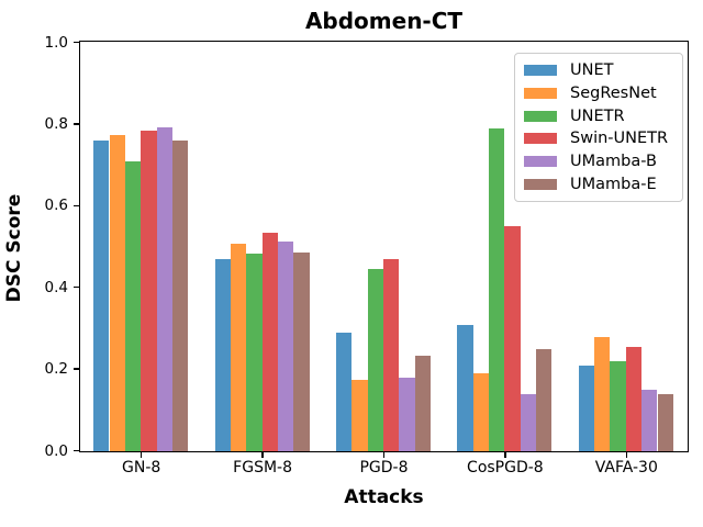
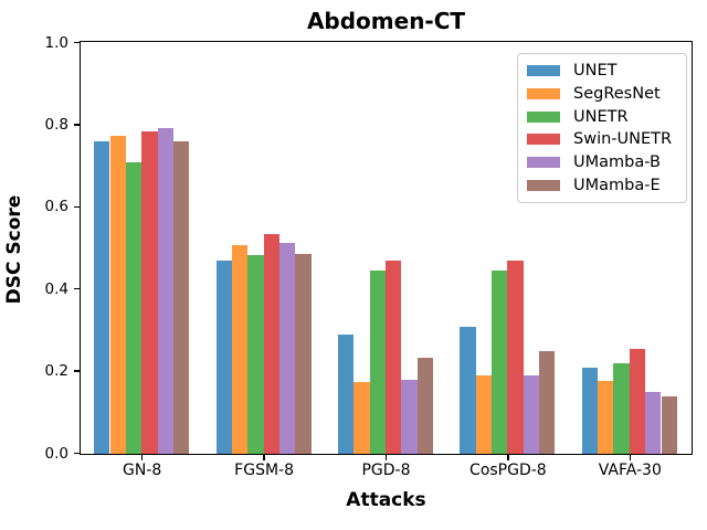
UNETR/CosPGD-8: 0.79 -> 0.45
Swin-UNETR/CosPGD-8: 0.55 -> 0.47
UMamba-B/CosPGD-8: 0.14 -> 0.19
SegResNet/VAFA-30: 0.28 -> 0.18
